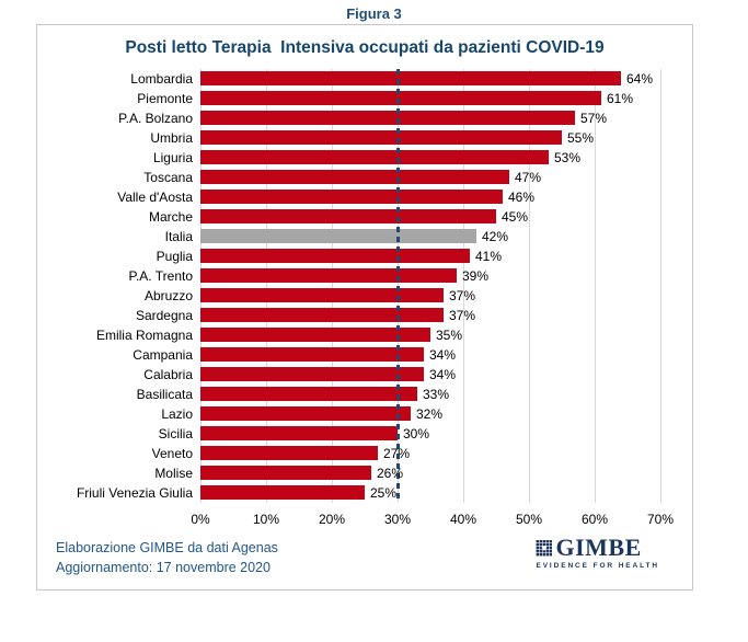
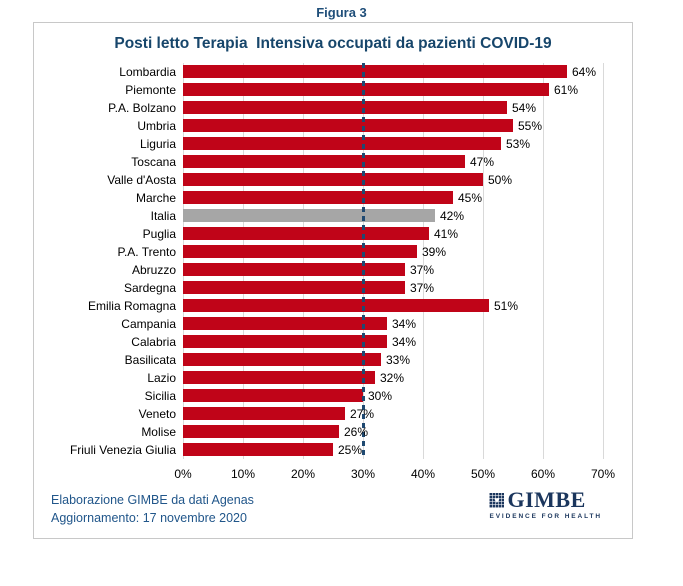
P.A. Bolzano: 57% -> 54%
Valle d'Aosta: 46% -> 50%
Emilia Romagna: 35% -> 51%
